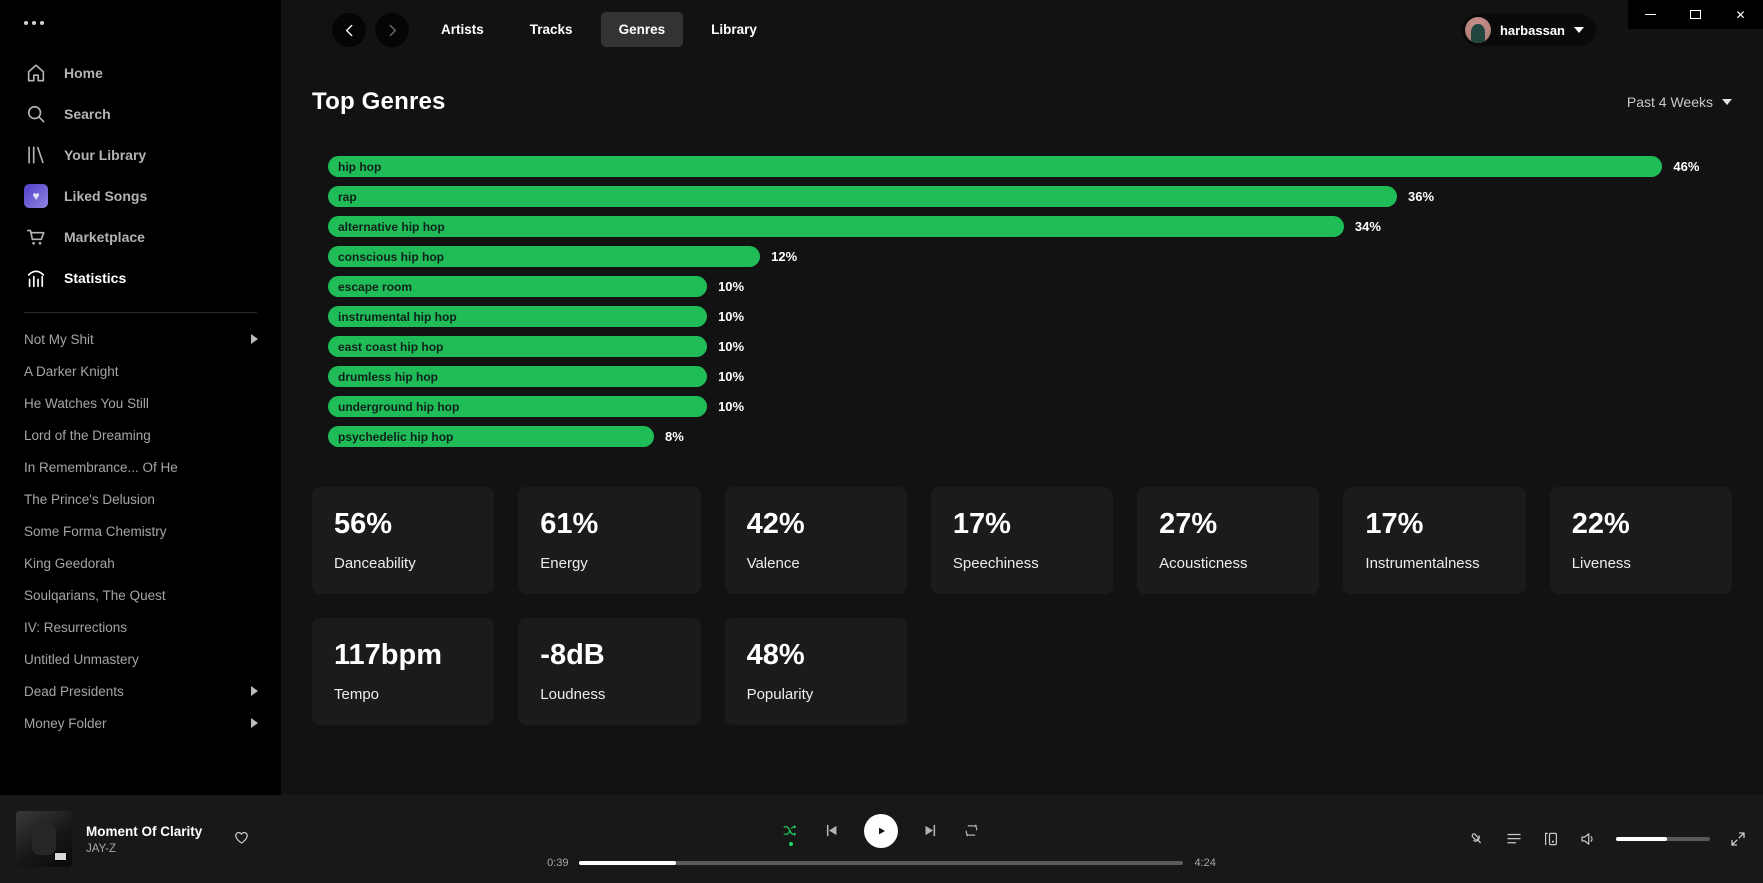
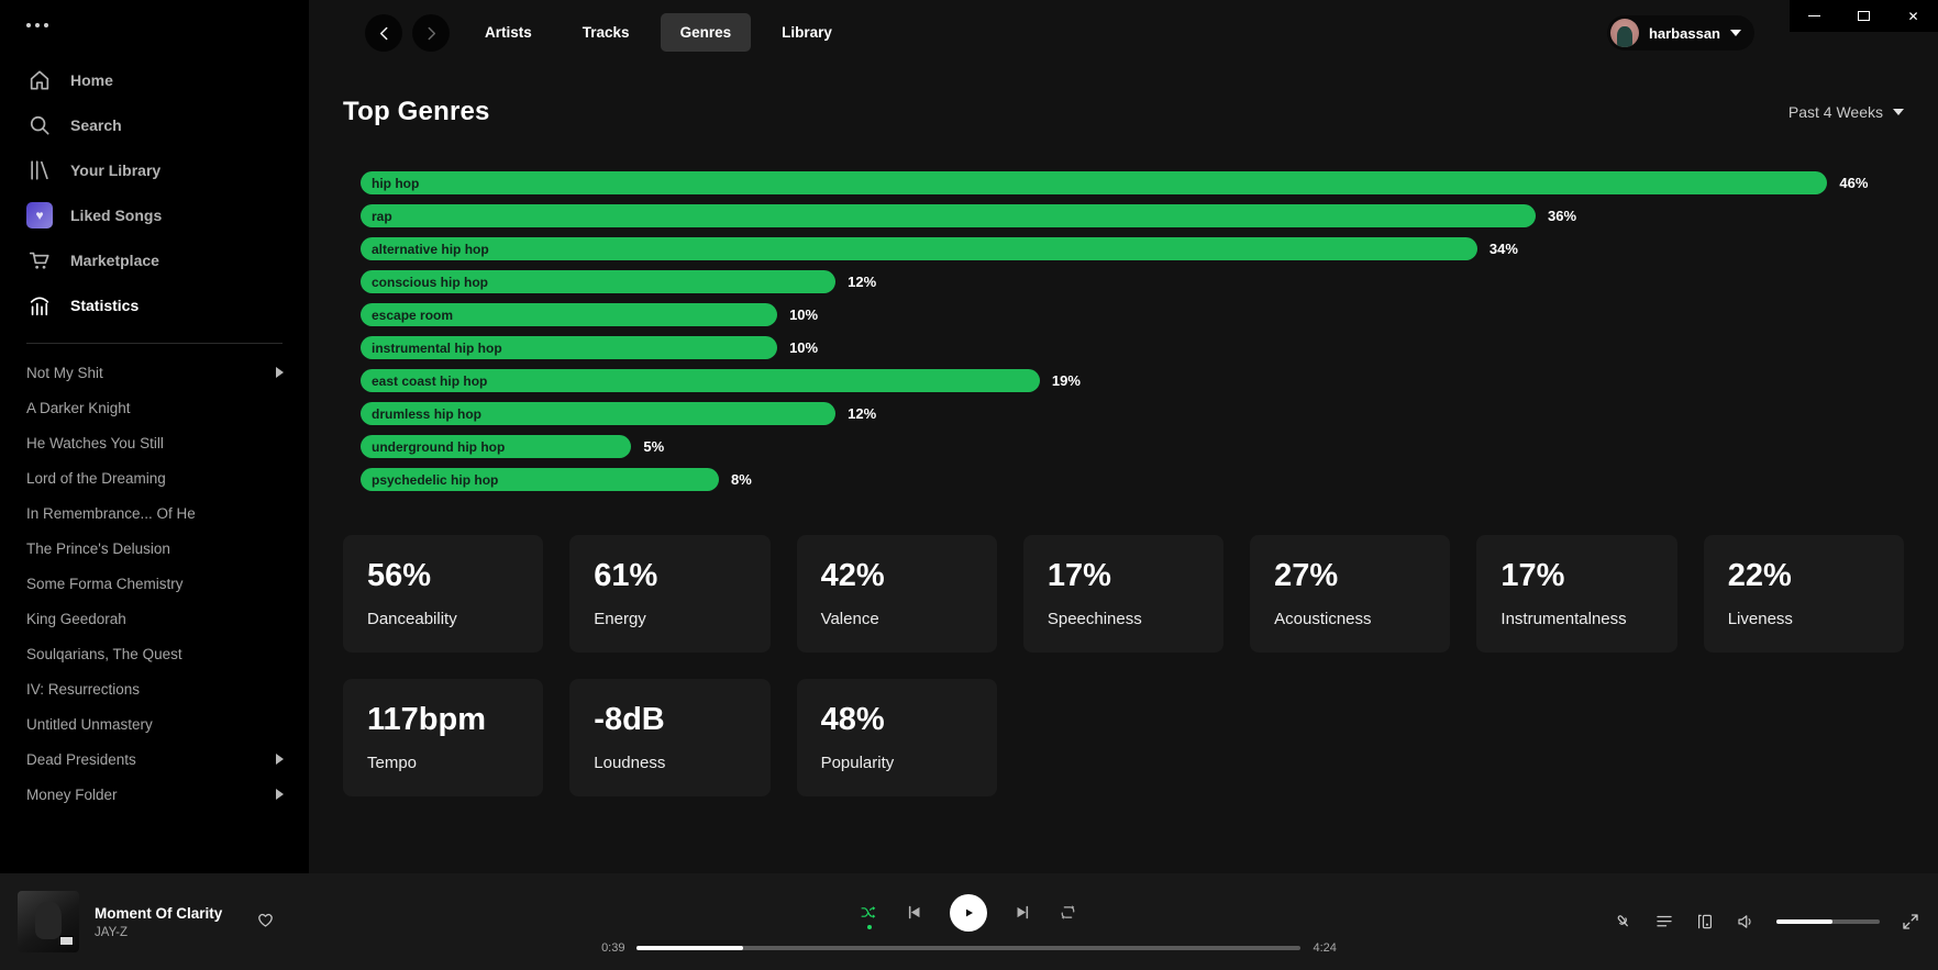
east coast hip hop: 10% -> 19%
drumless hip hop: 10% -> 12%
underground hip hop: 10% -> 5%
